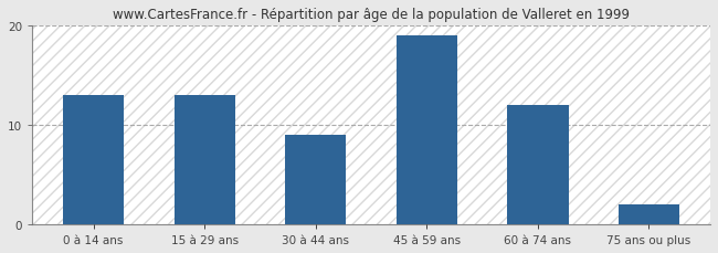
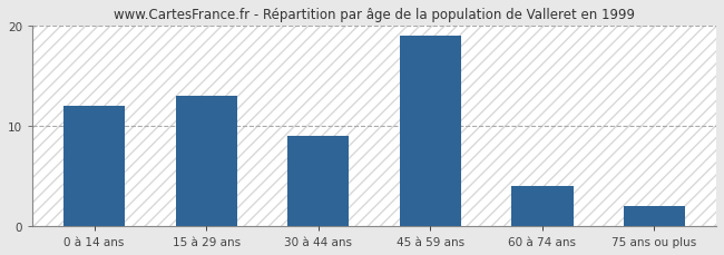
0 à 14 ans: 13 -> 12
60 à 74 ans: 12 -> 4
